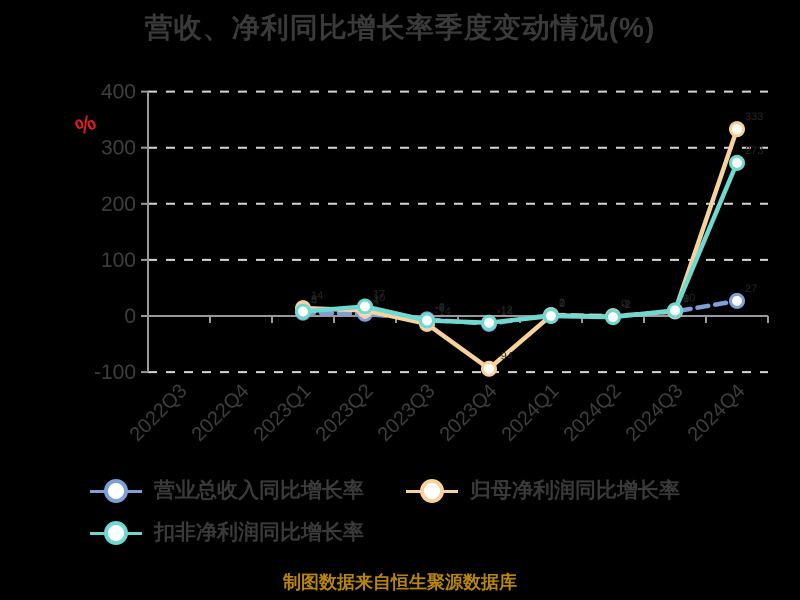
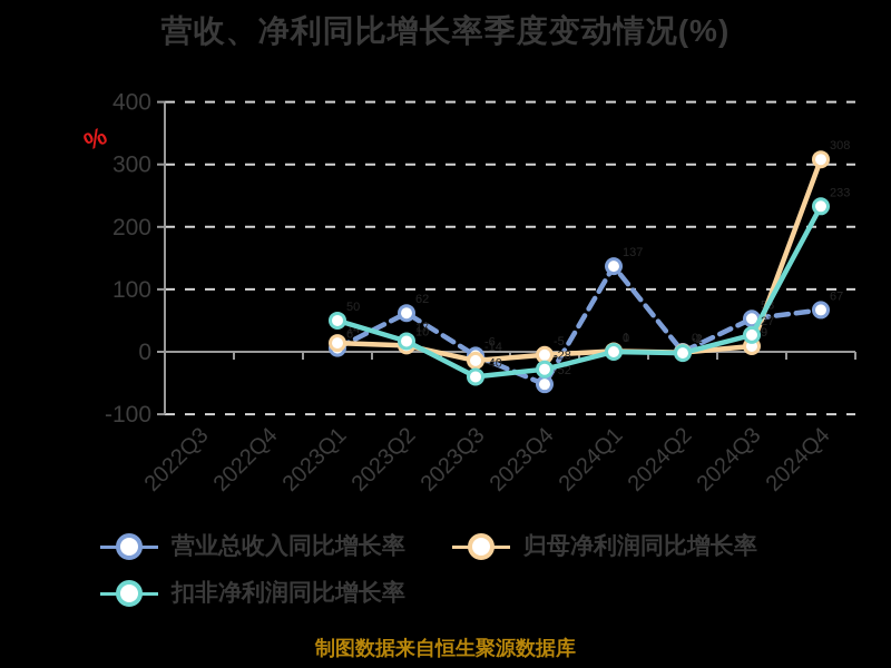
扣非净利润同比增长率/2023Q1: 8 -> 50
营业总收入同比增长率/2023Q2: 4 -> 62
扣非净利润同比增长率/2023Q3: -8 -> -40
营业总收入同比增长率/2023Q4: -14 -> -52
归母净利润同比增长率/2023Q4: -94 -> -5
扣非净利润同比增长率/2023Q4: -12 -> -28
营业总收入同比增长率/2024Q1: 2 -> 137
营业总收入同比增长率/2024Q3: 8 -> 53
扣非净利润同比增长率/2024Q3: 10 -> 27
营业总收入同比增长率/2024Q4: 27 -> 67
归母净利润同比增长率/2024Q4: 333 -> 308
扣非净利润同比增长率/2024Q4: 273 -> 233
